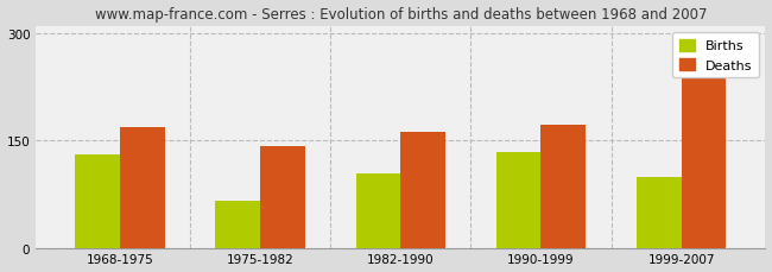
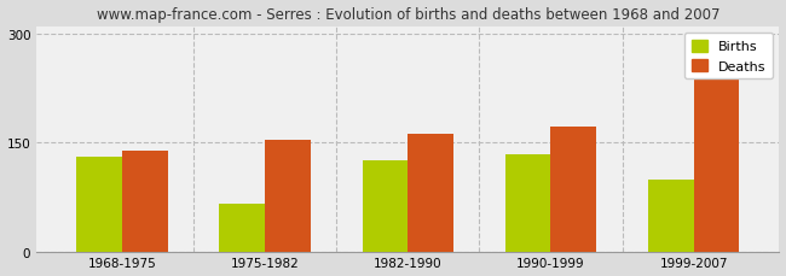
Deaths/1968-1975: 168 -> 138
Deaths/1975-1982: 142 -> 153
Births/1982-1990: 104 -> 125
